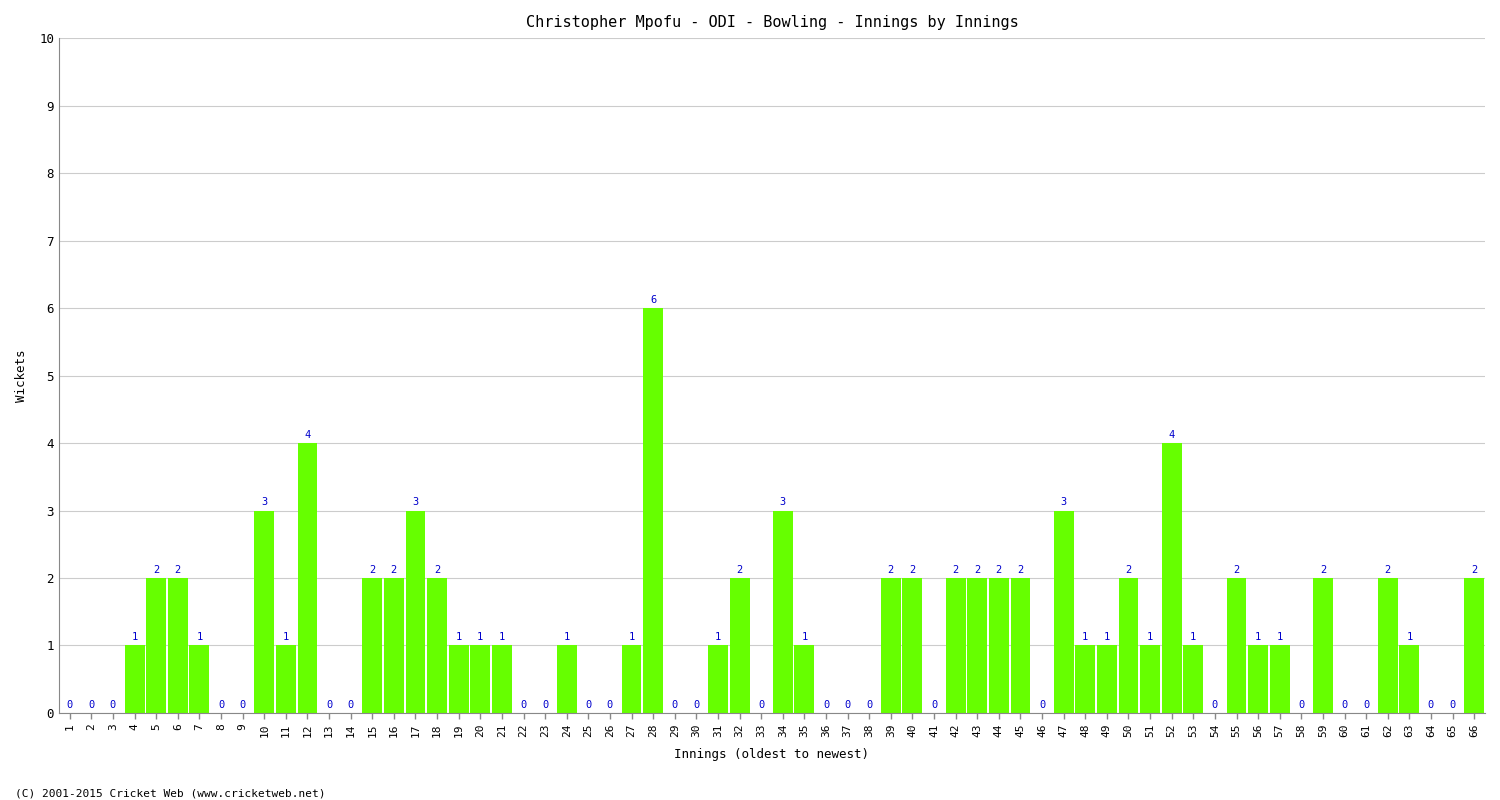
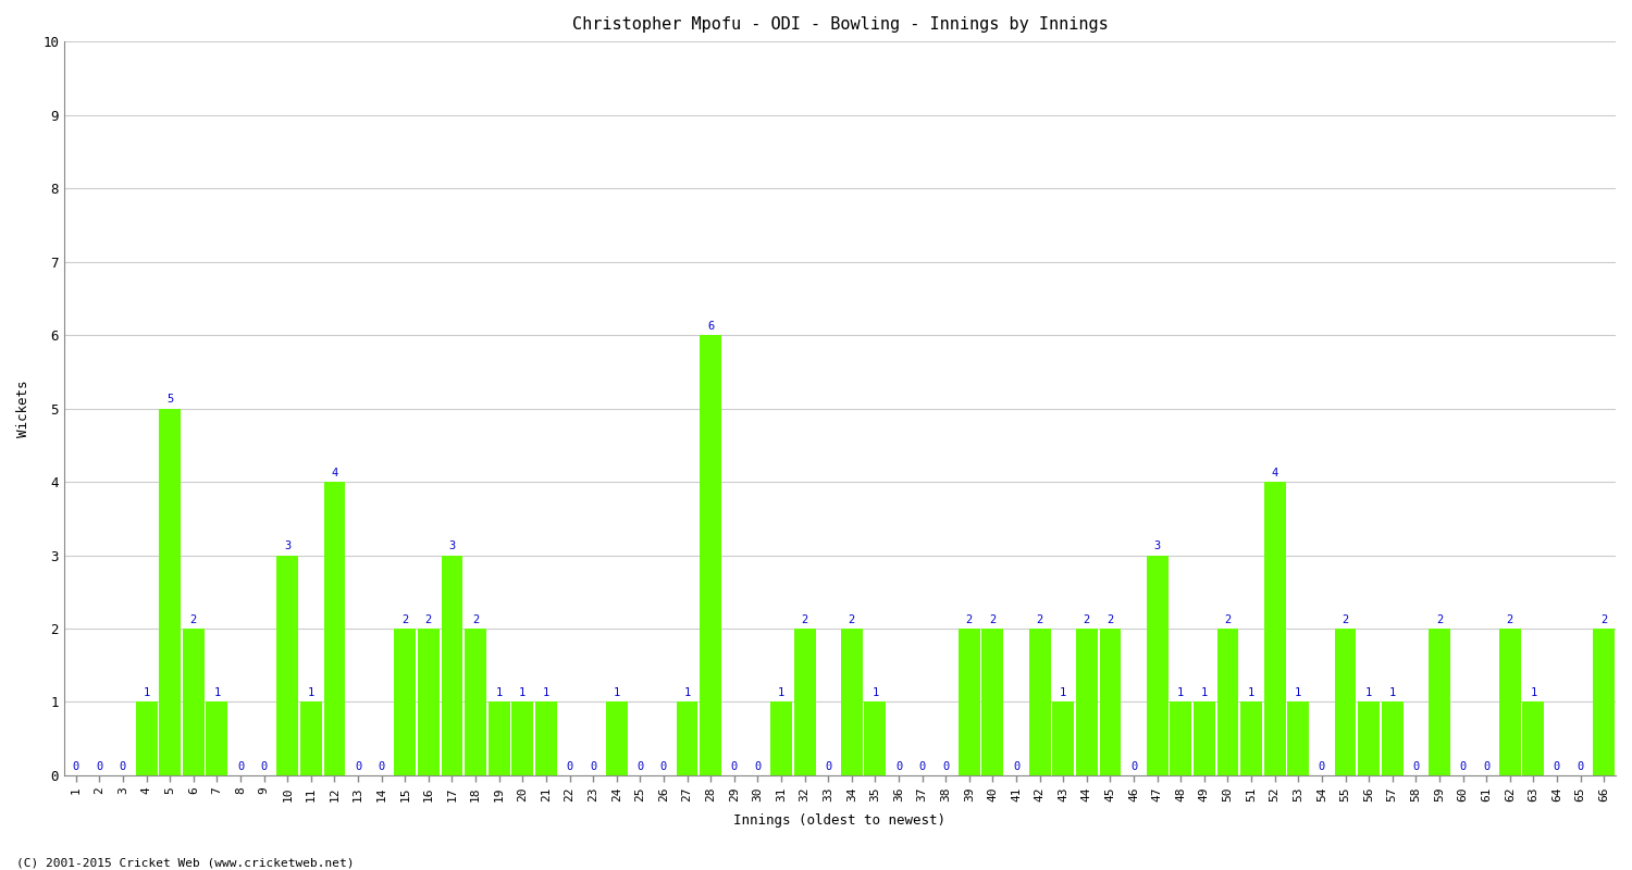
5: 2 -> 5
34: 3 -> 2
43: 2 -> 1
